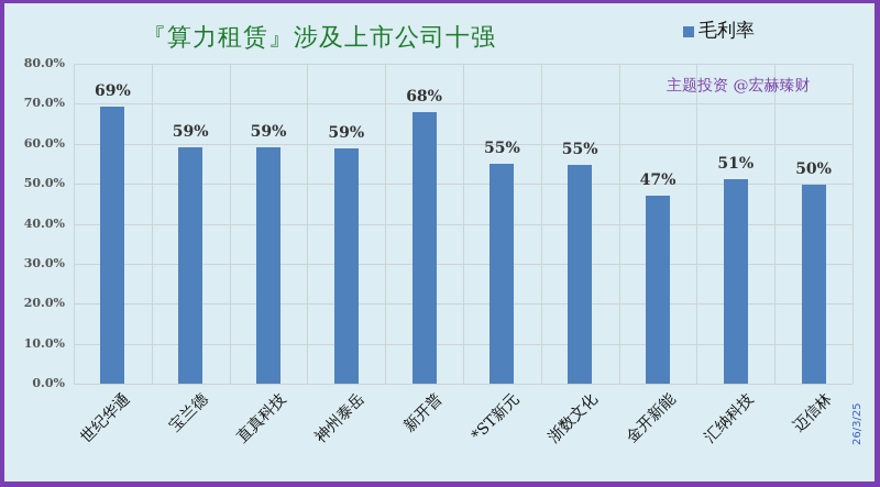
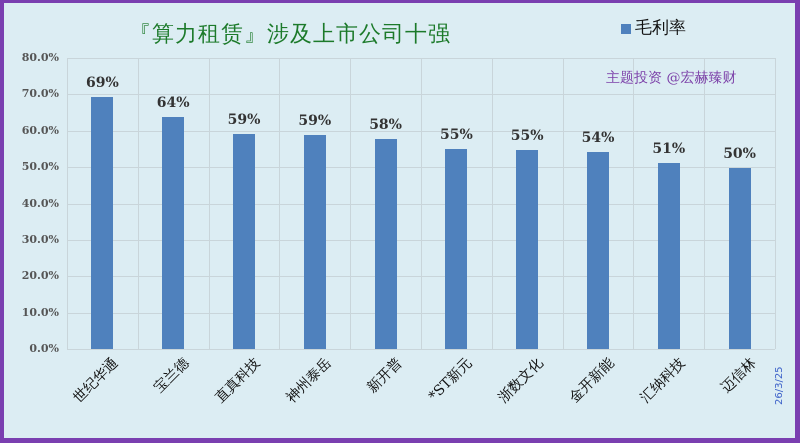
宝兰德: 59% -> 64%
新开普: 68% -> 58%
金开新能: 47% -> 54%
